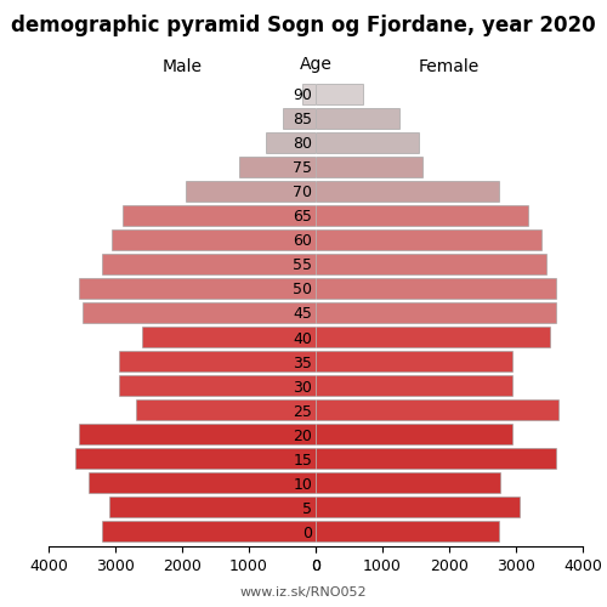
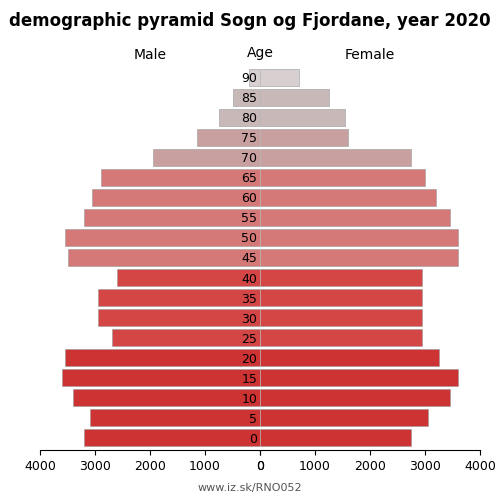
Female/65: 3180 -> 3000
Female/60: 3380 -> 3200
Female/40: 3500 -> 2950
Female/25: 3640 -> 2950
Female/20: 2940 -> 3250
Female/10: 2760 -> 3450
